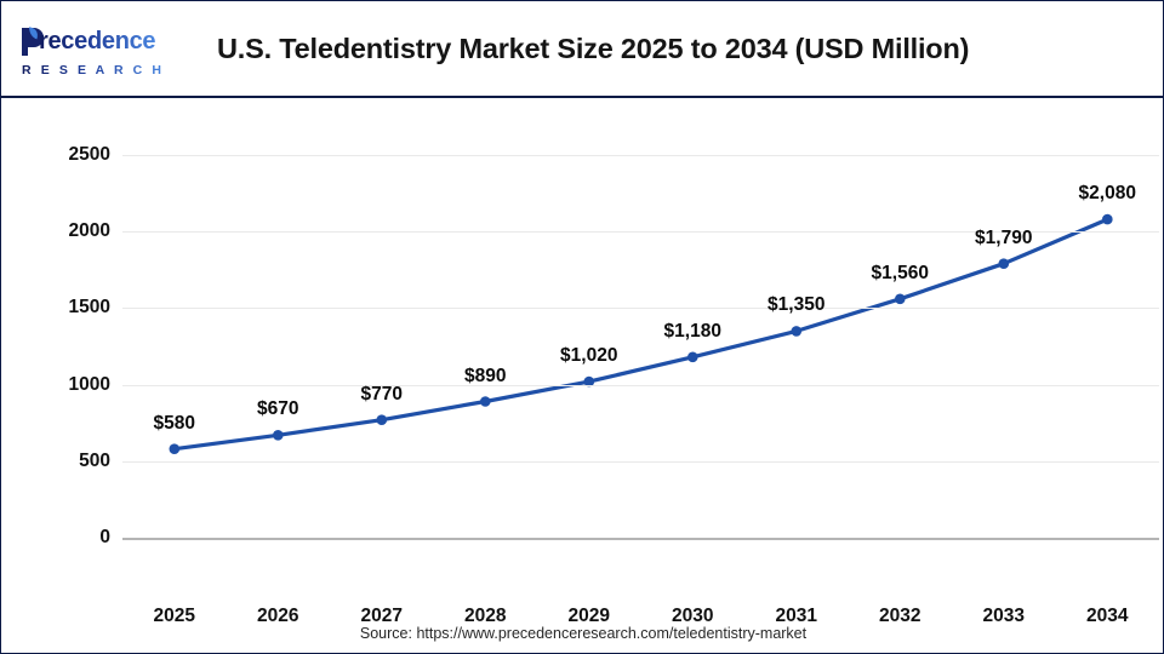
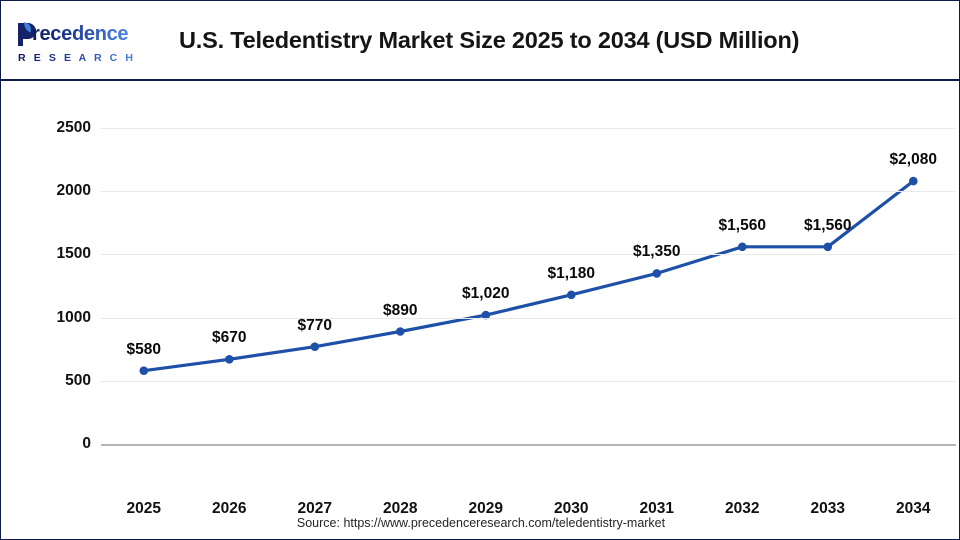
2033: $1,790 -> $1,560
